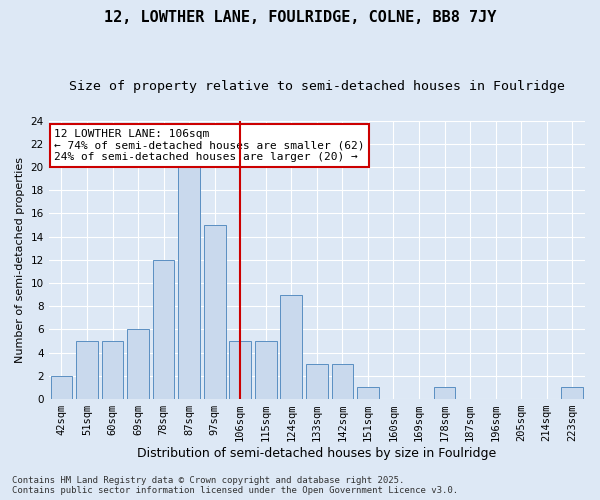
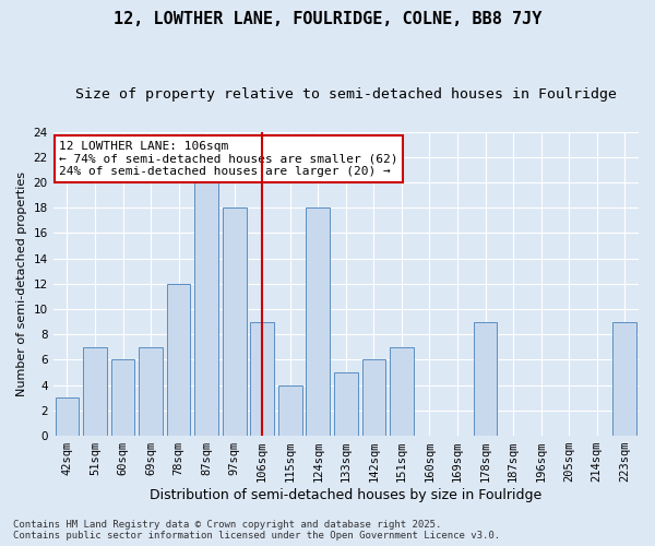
42sqm: 2 -> 3
51sqm: 5 -> 7
60sqm: 5 -> 6
69sqm: 6 -> 7
97sqm: 15 -> 18
106sqm: 5 -> 9
115sqm: 5 -> 4
124sqm: 9 -> 18
133sqm: 3 -> 5
142sqm: 3 -> 6
151sqm: 1 -> 7
178sqm: 1 -> 9
223sqm: 1 -> 9
